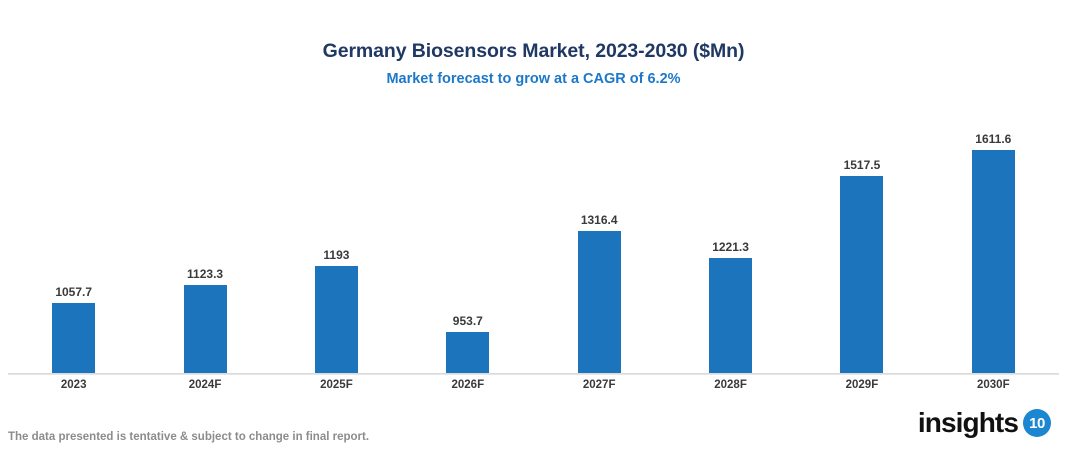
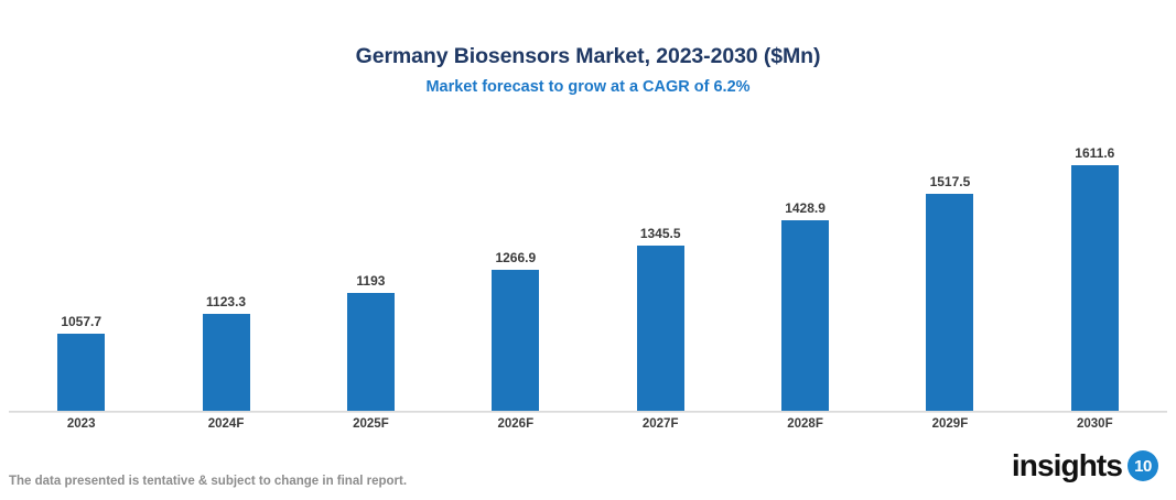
2026F: 953.7 -> 1266.9
2027F: 1316.4 -> 1345.5
2028F: 1221.3 -> 1428.9
